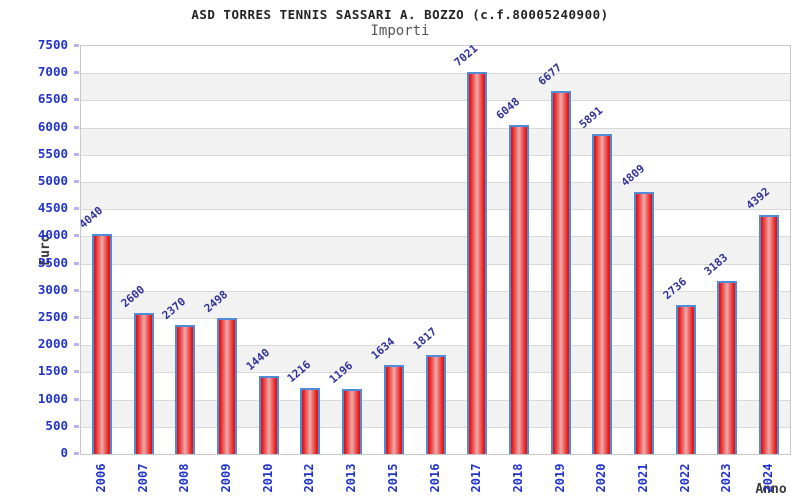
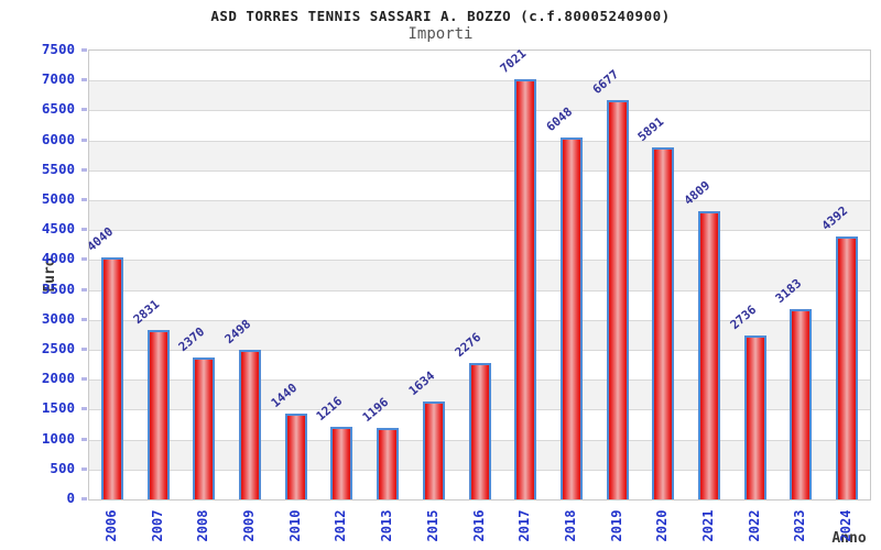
2007: 2600 -> 2831
2016: 1817 -> 2276
